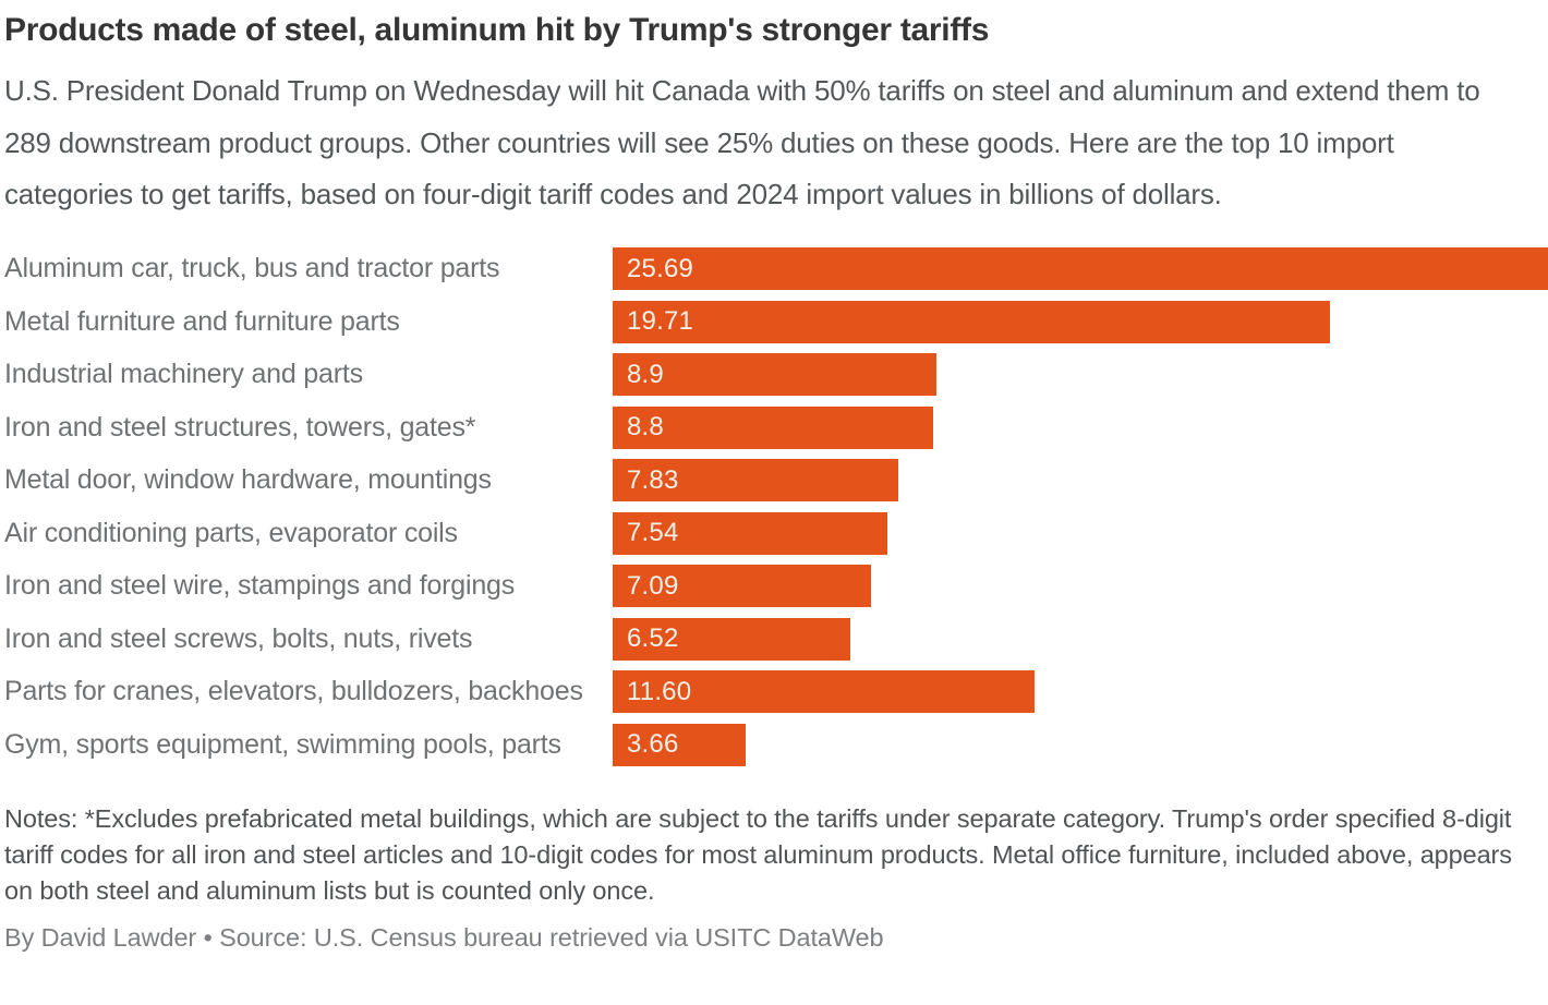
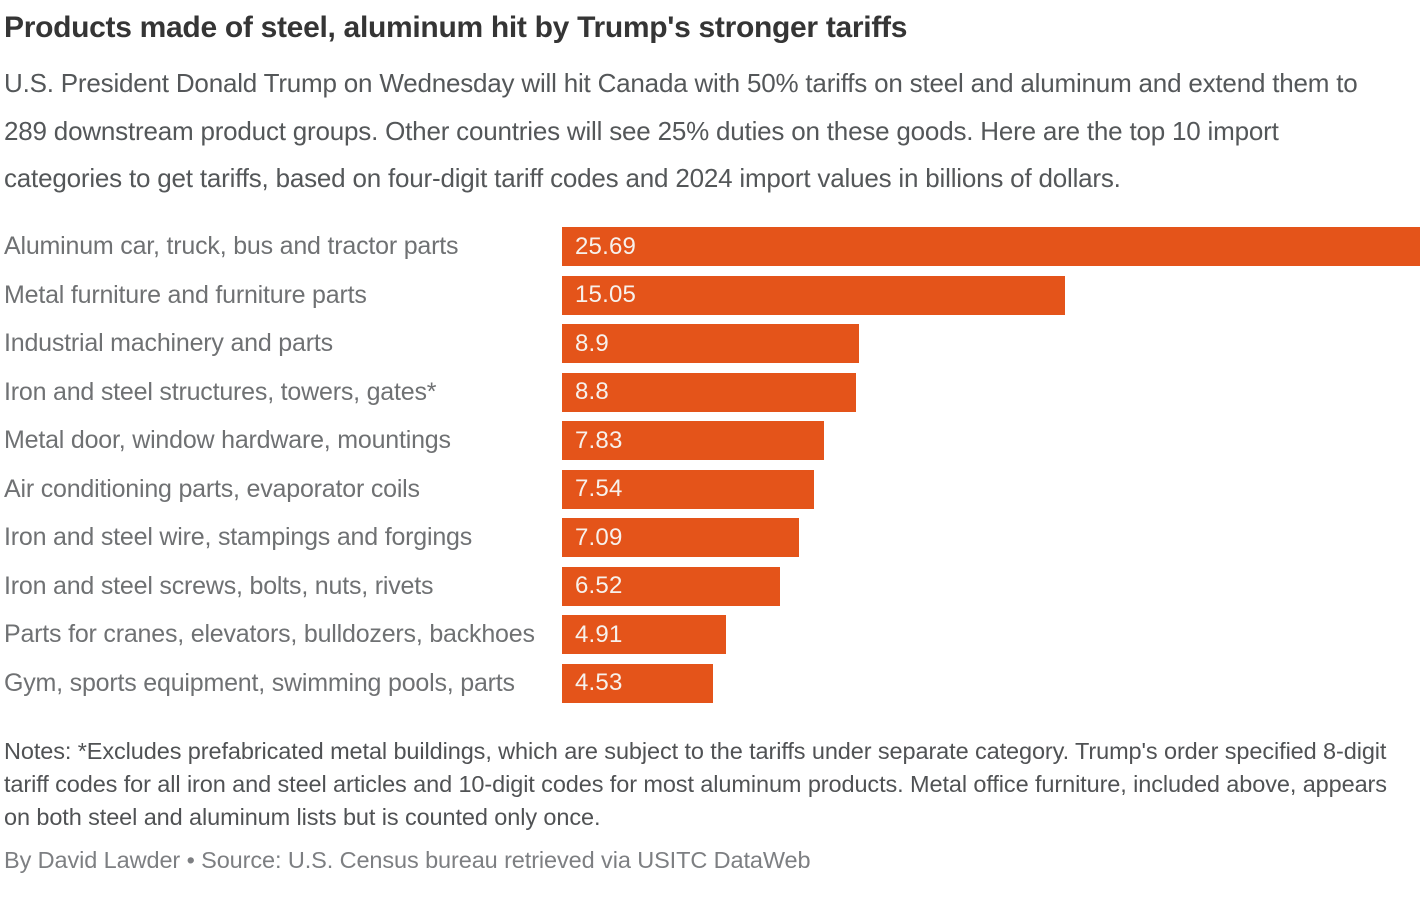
Metal furniture and furniture parts: 19.71 -> 15.05
Parts for cranes, elevators, bulldozers, backhoes: 11.60 -> 4.91
Gym, sports equipment, swimming pools, parts: 3.66 -> 4.53
